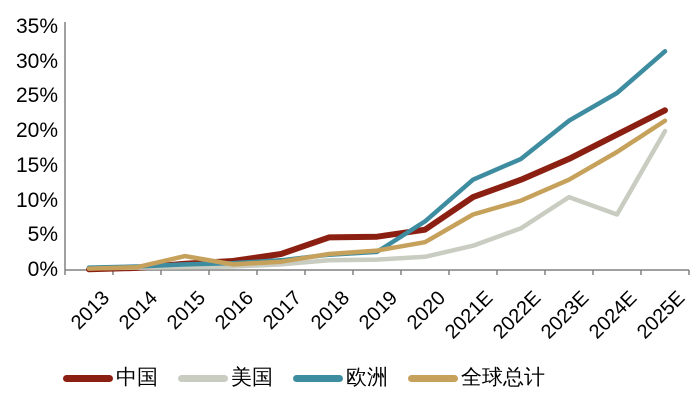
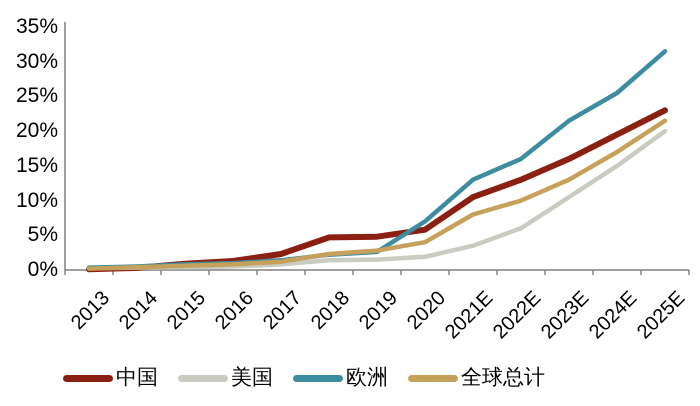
全球总计/2015: 2% -> 1%
美国/2024E: 8% -> 15%
